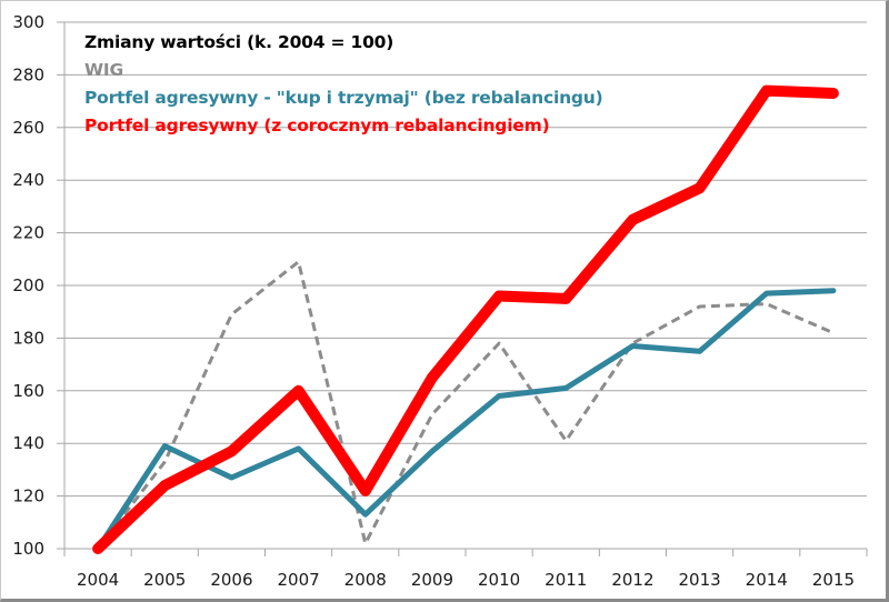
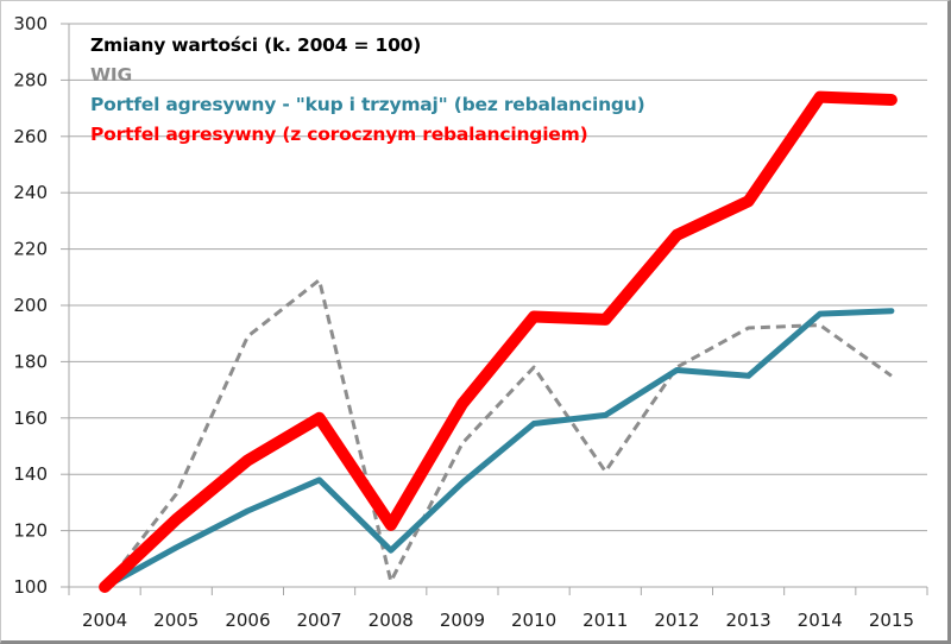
Portfel agresywny - "kup i trzymaj" (bez rebalancingu)/2005: 139 -> 114
Portfel agresywny (z corocznym rebalancingiem)/2006: 137 -> 145
WIG/2015: 182 -> 175
